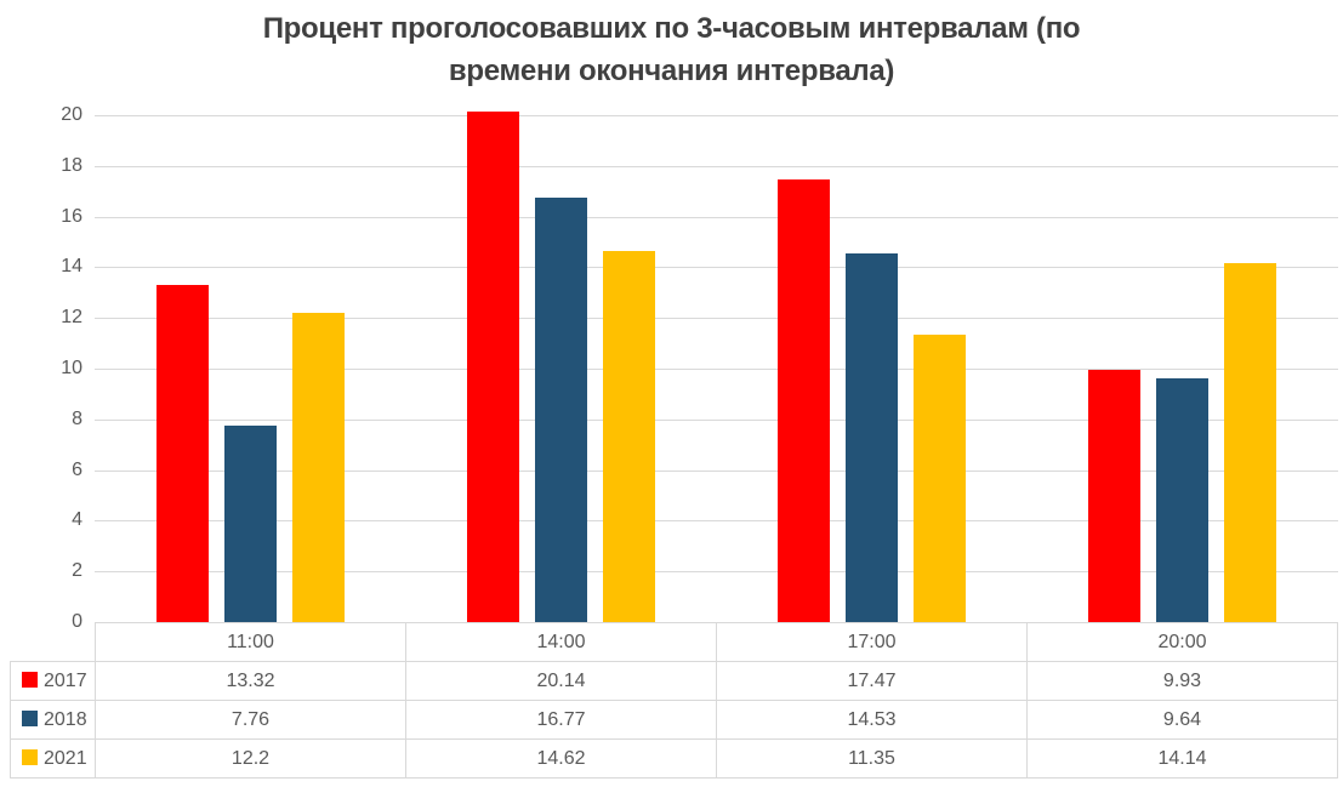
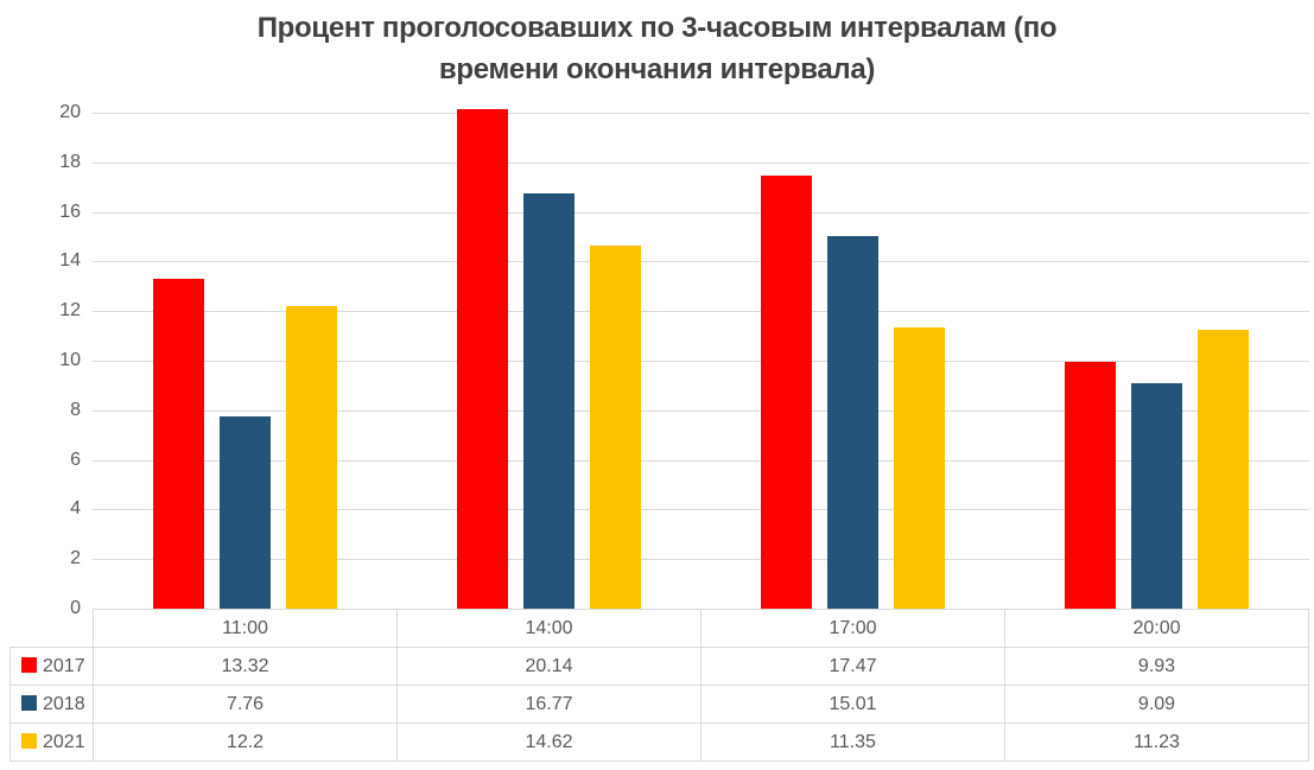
2018/17:00: 14.53 -> 15.01
2018/20:00: 9.64 -> 9.09
2021/20:00: 14.14 -> 11.23
